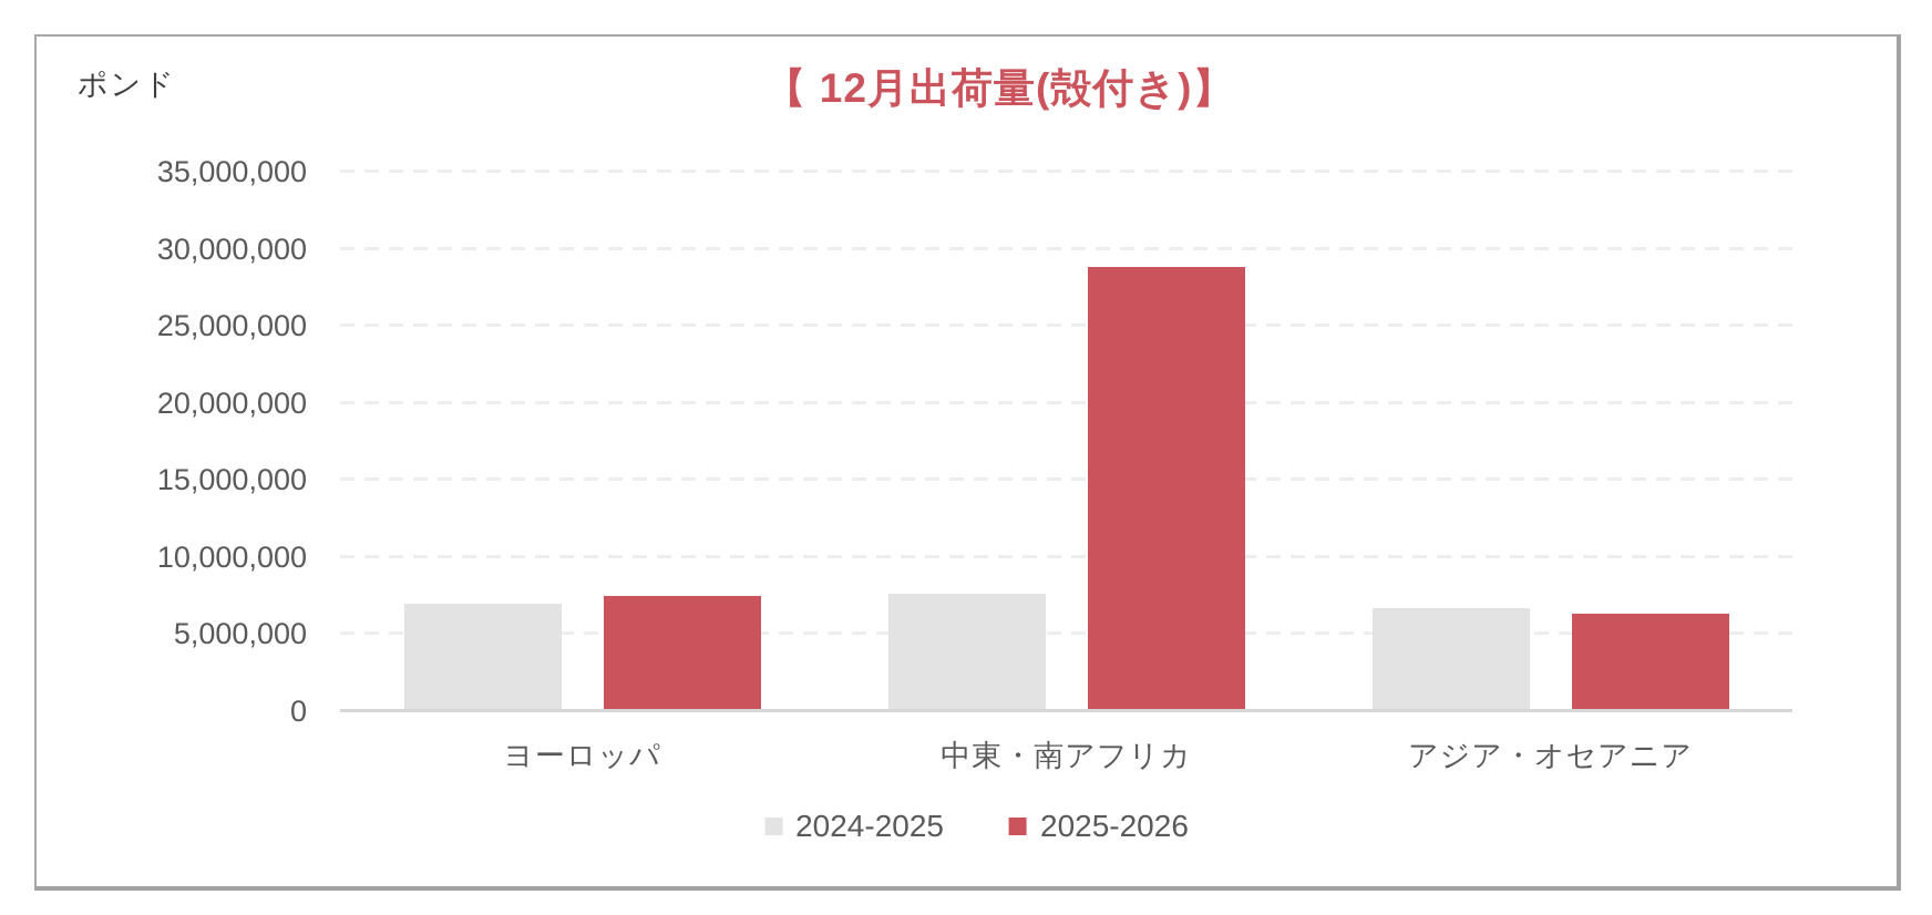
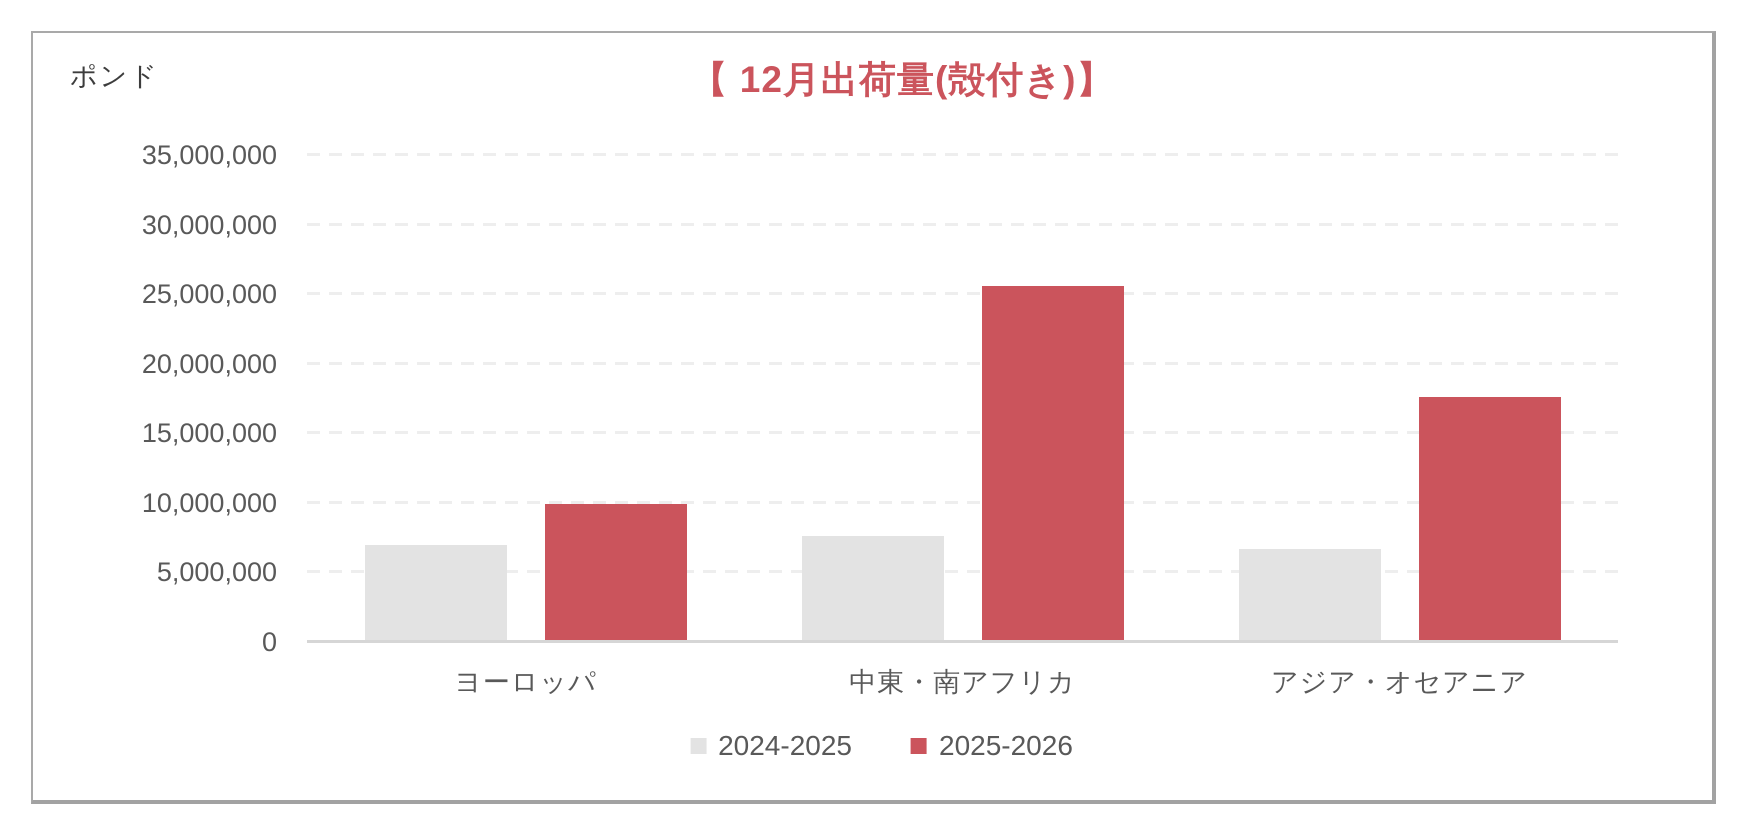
2025-2026/ヨーロッパ: 7500000 -> 9900000
2025-2026/中東・南アフリカ: 28800000 -> 25600000
2025-2026/アジア・オセアニア: 6300000 -> 17600000
